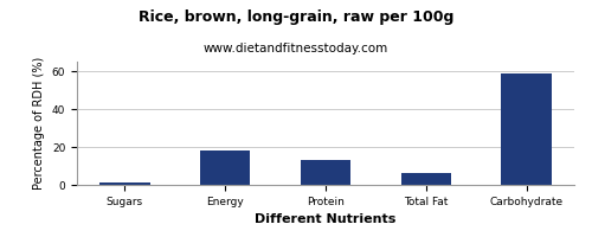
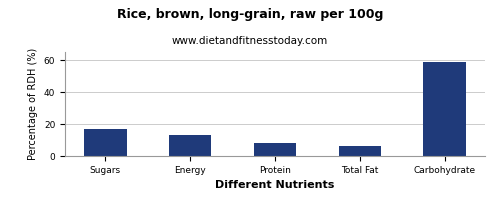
Sugars: 1 -> 17
Energy: 18 -> 13
Protein: 13 -> 8
